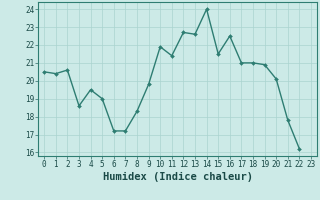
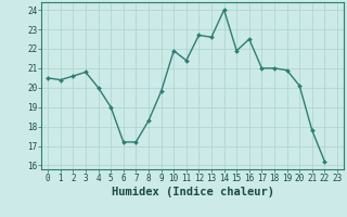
3: 18.6 -> 20.8
4: 19.5 -> 20.0
15: 21.5 -> 21.9
